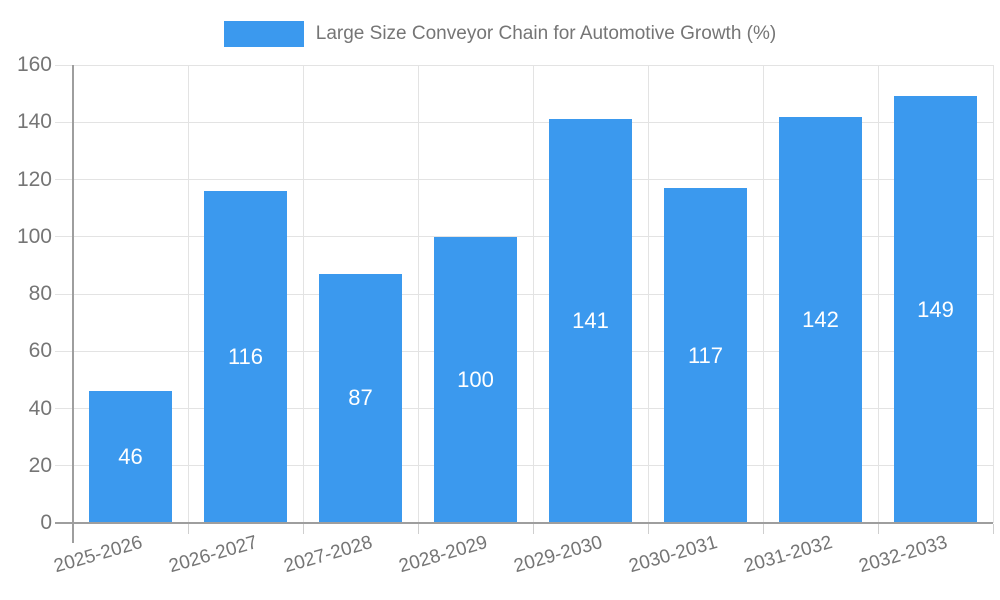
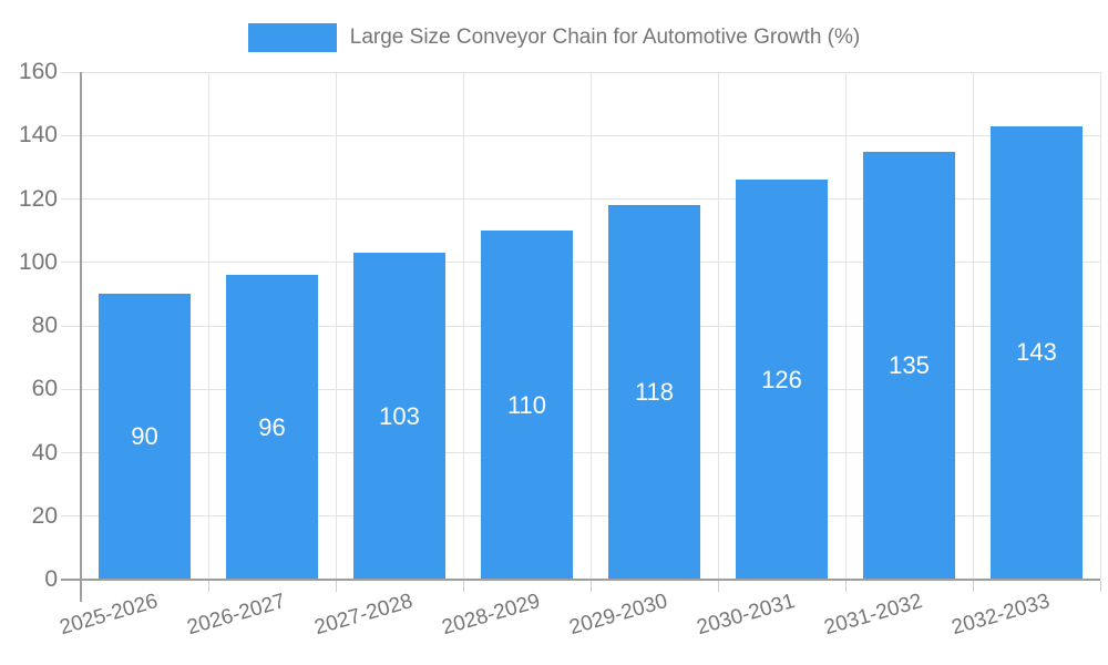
2025-2026: 46 -> 90
2026-2027: 116 -> 96
2027-2028: 87 -> 103
2028-2029: 100 -> 110
2029-2030: 141 -> 118
2030-2031: 117 -> 126
2031-2032: 142 -> 135
2032-2033: 149 -> 143
